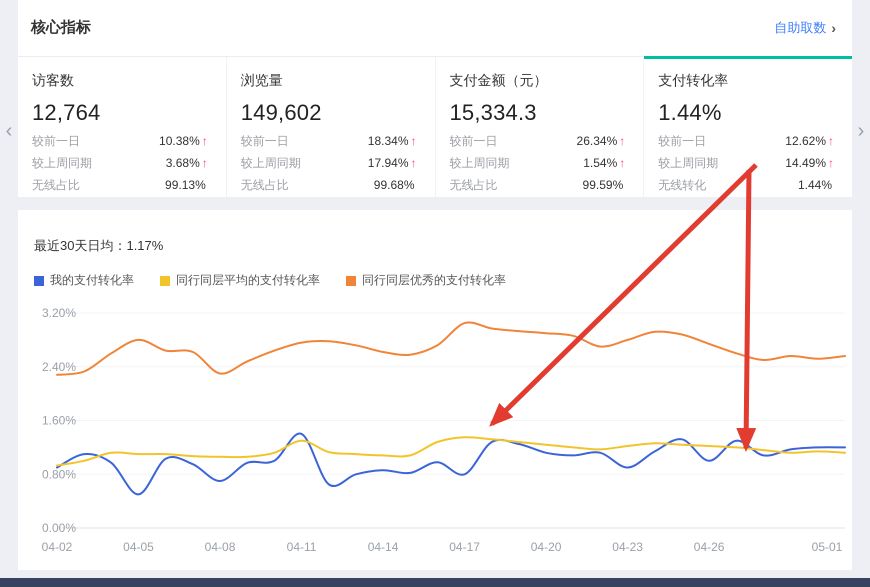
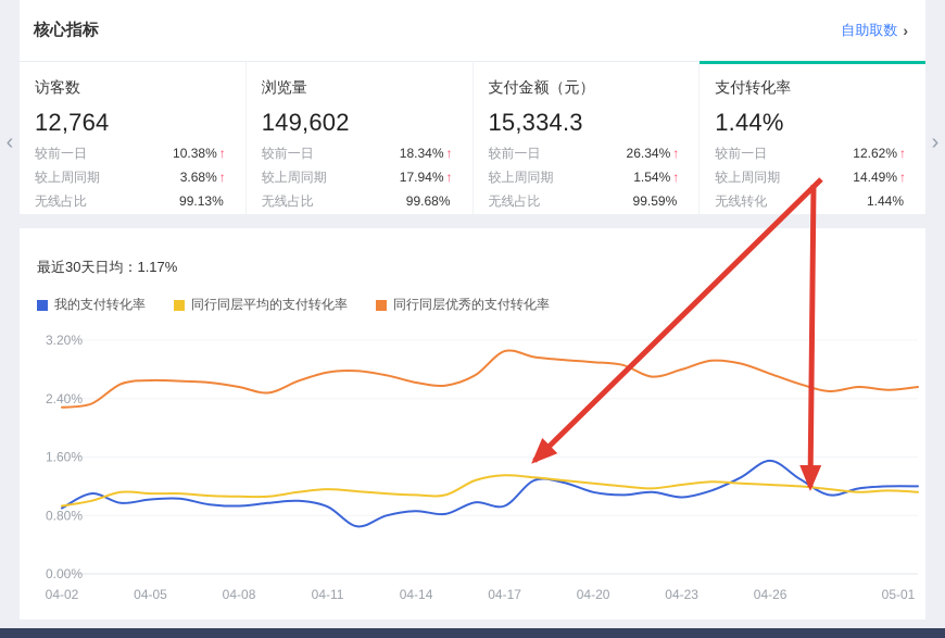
我的支付转化率/04-05: 0.5% -> 1.0%
同行同层优秀的支付转化率/04-05: 2.8% -> 2.6%
我的支付转化率/04-08: 0.7% -> 0.9%
同行同层优秀的支付转化率/04-08: 2.3% -> 2.6%
我的支付转化率/04-11: 1.4% -> 0.9%
同行同层平均的支付转化率/04-11: 1.3% -> 1.2%
我的支付转化率/04-17: 0.8% -> 0.9%
我的支付转化率/04-23: 0.9% -> 1.1%
我的支付转化率/04-26: 1.0% -> 1.6%
